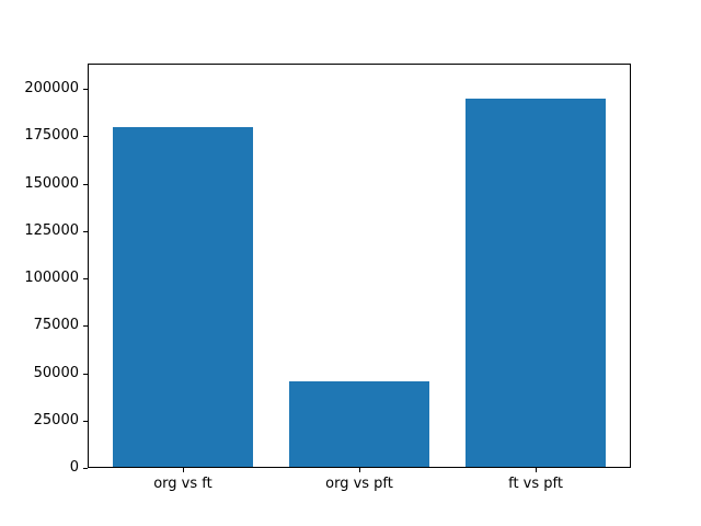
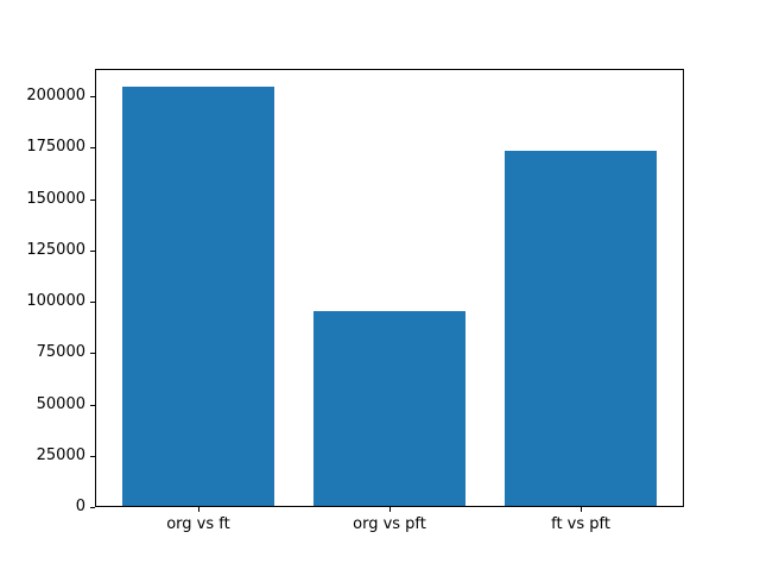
org vs ft: 179000 -> 204000
org vs pft: 45000 -> 95000
ft vs pft: 194000 -> 173000
